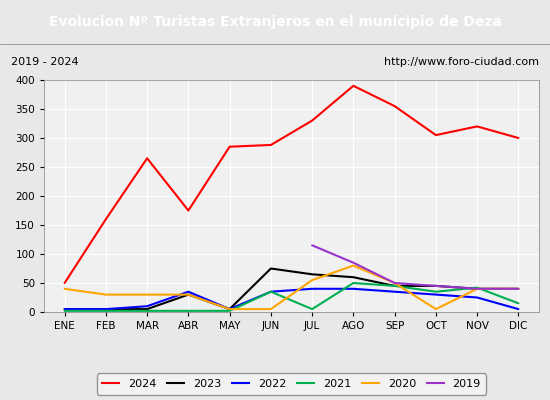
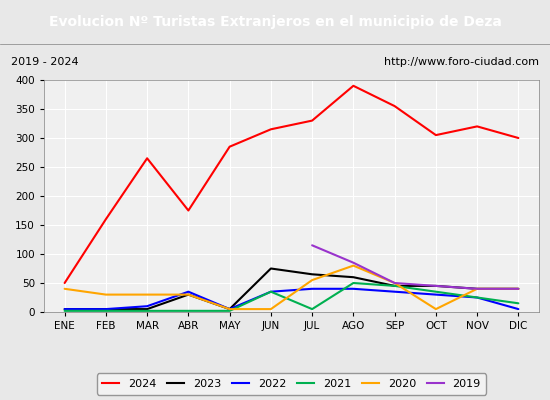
2024/JUN: 288 -> 315
2021/NOV: 42 -> 25
